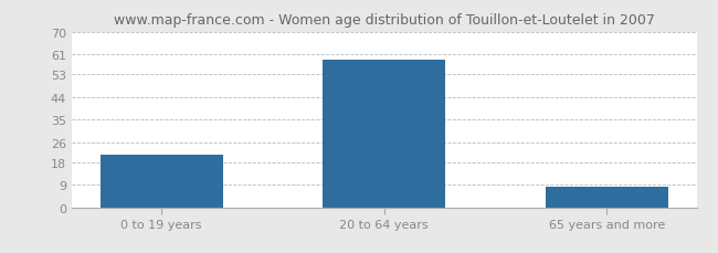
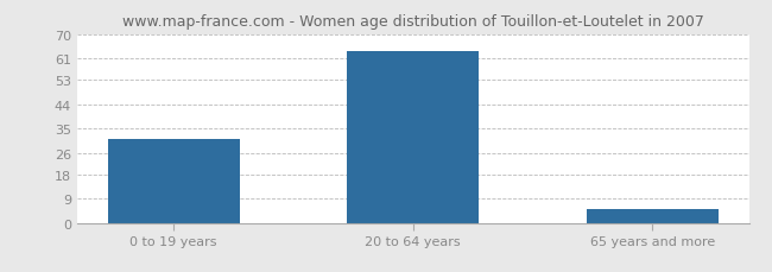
0 to 19 years: 21 -> 31
20 to 64 years: 59 -> 64
65 years and more: 8 -> 5
